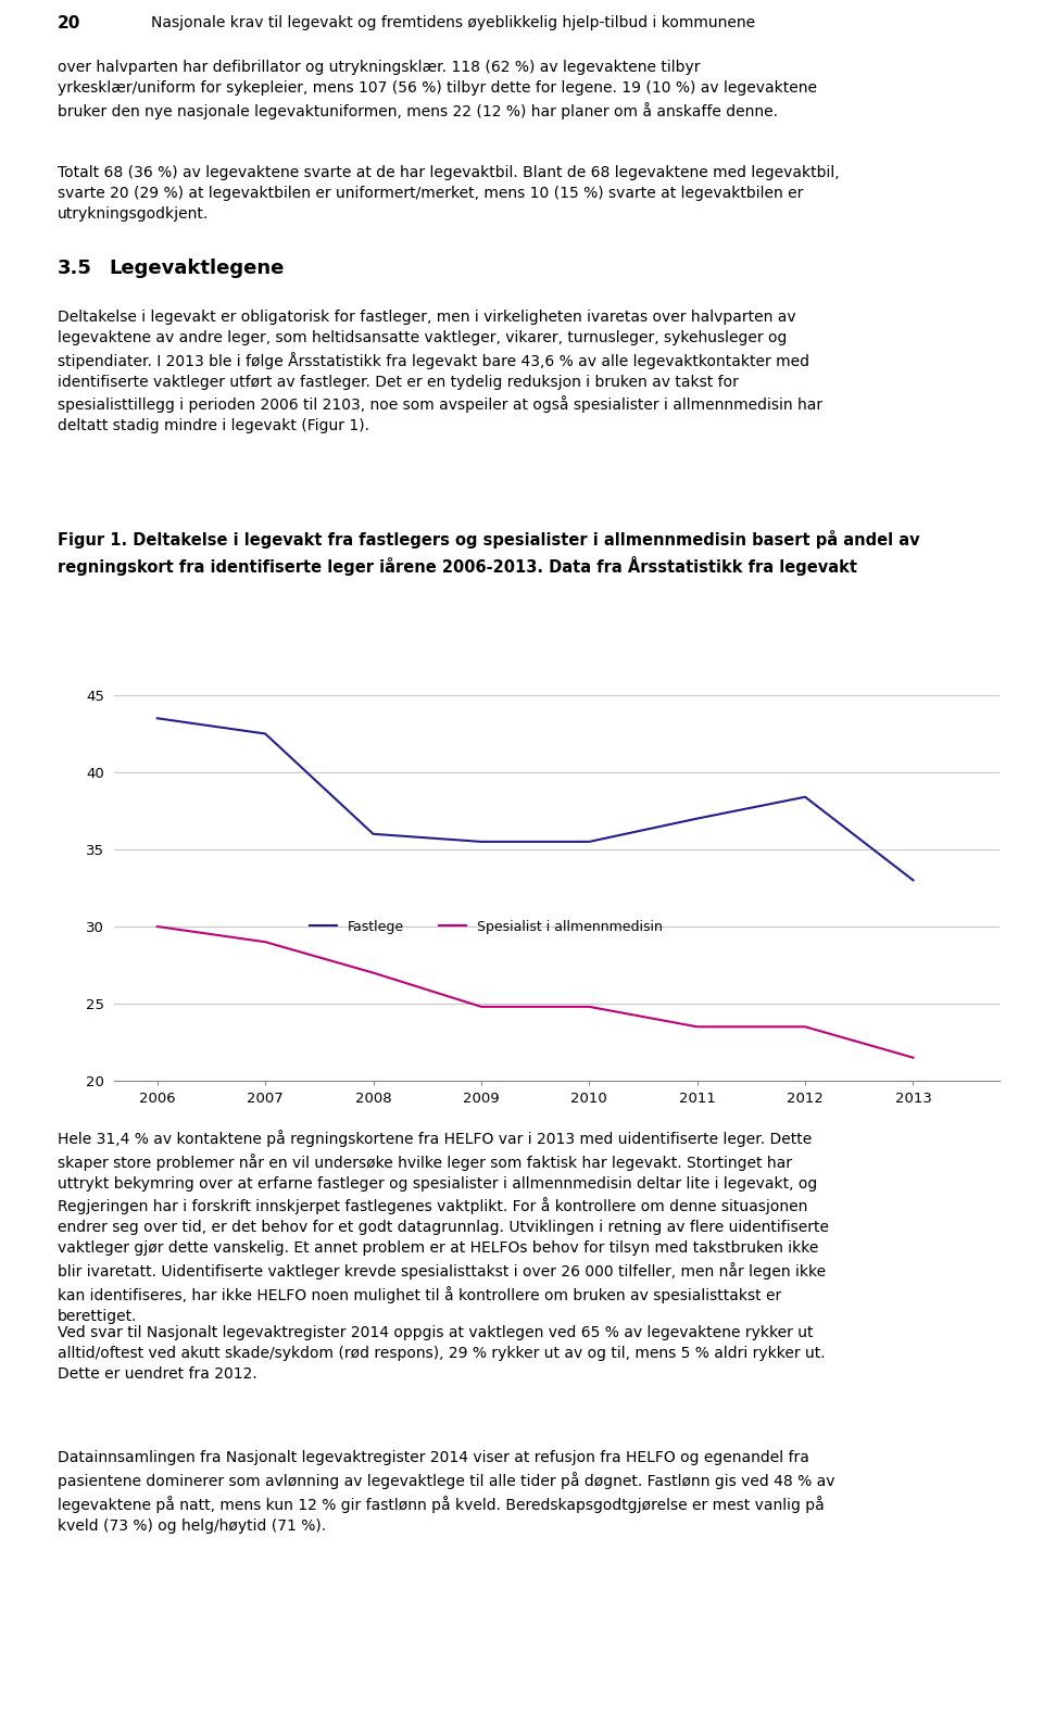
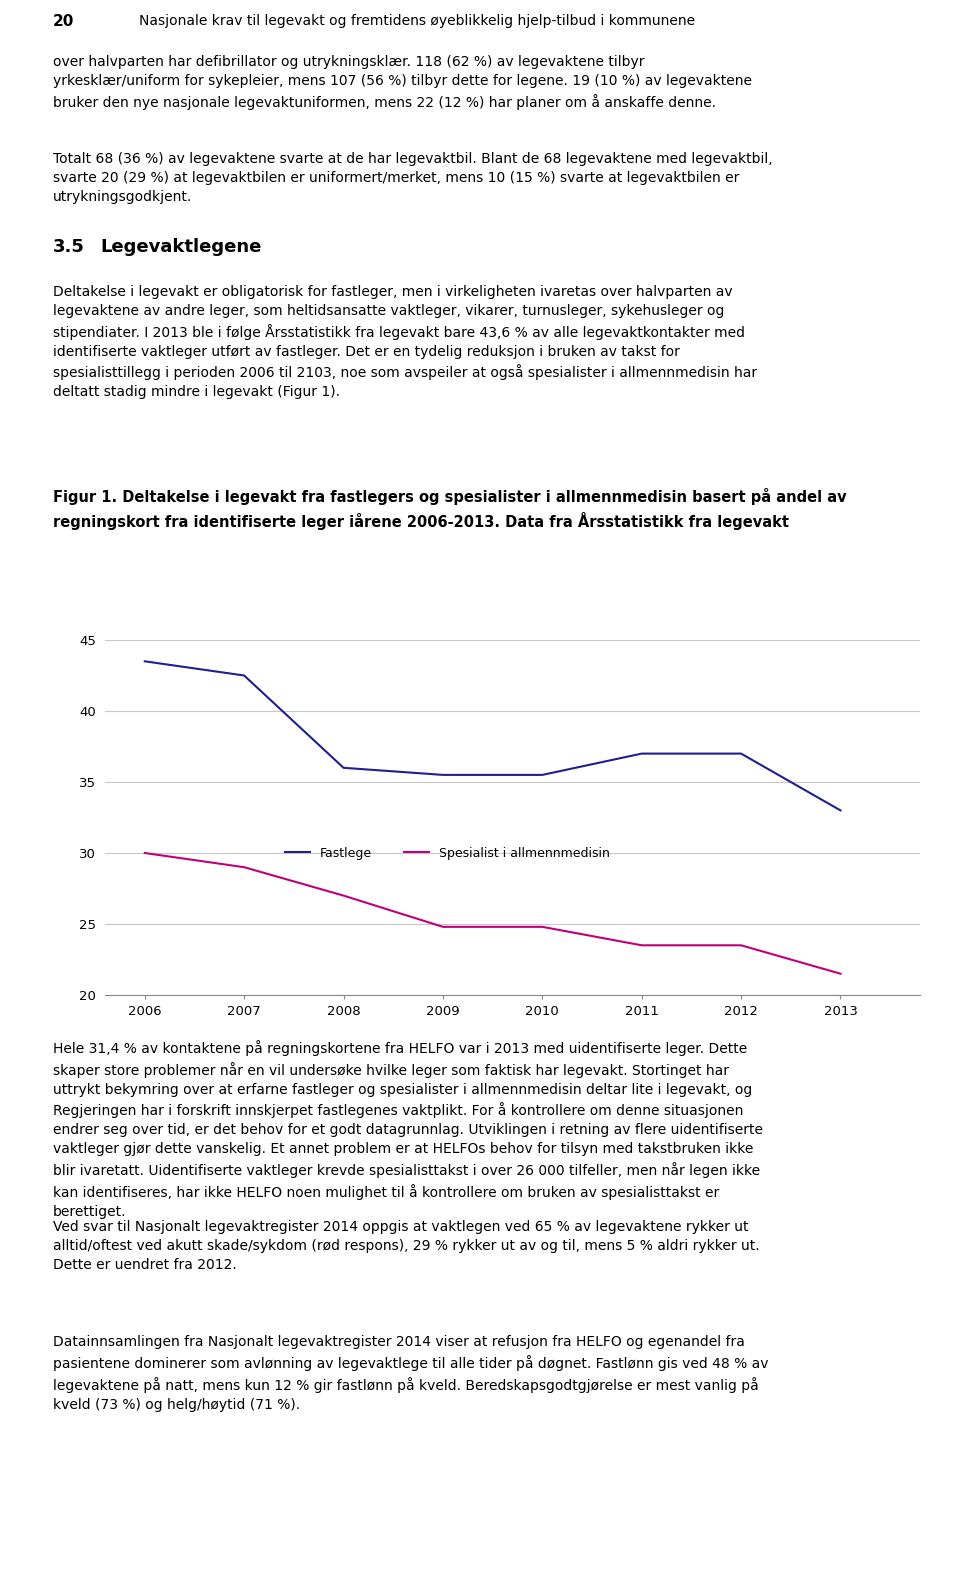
Fastlege/2012: 38.4 -> 37.0
